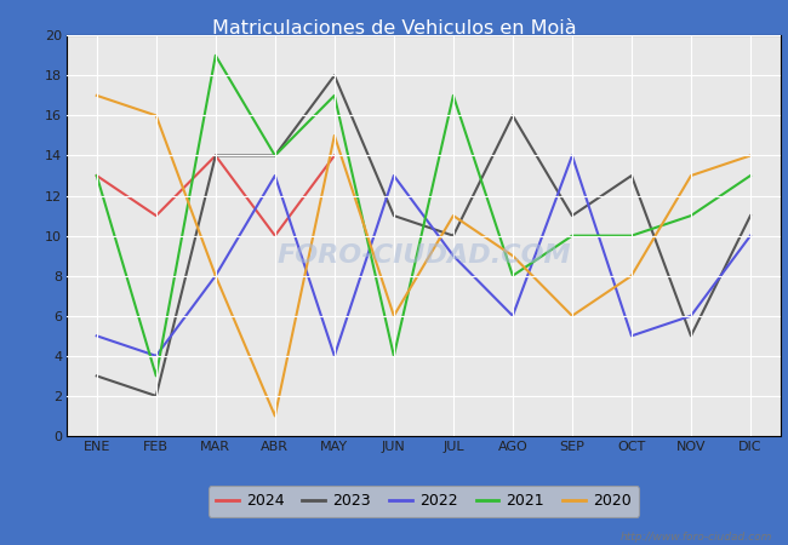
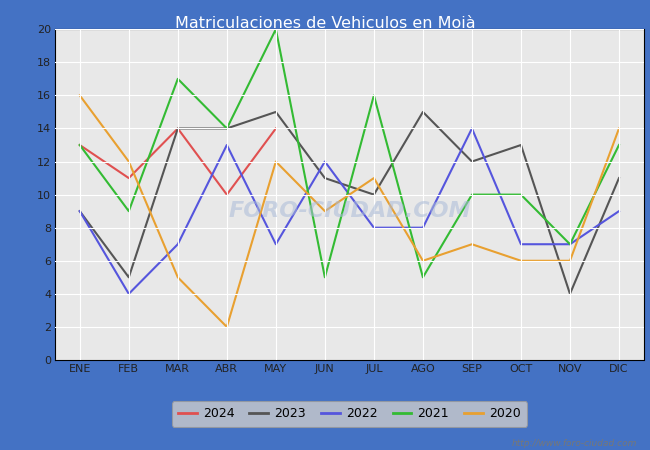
2023/ENE: 3 -> 9
2022/ENE: 5 -> 9
2020/ENE: 17 -> 16
2023/FEB: 2 -> 5
2021/FEB: 3 -> 9
2020/FEB: 16 -> 12
2022/MAR: 8 -> 7
2021/MAR: 19 -> 17
2020/MAR: 8 -> 5
2020/ABR: 1 -> 2
2023/MAY: 18 -> 15
2022/MAY: 4 -> 7
2021/MAY: 17 -> 20
2020/MAY: 15 -> 12
2022/JUN: 13 -> 12
2021/JUN: 4 -> 5
2020/JUN: 6 -> 9
2022/JUL: 9 -> 8
2021/JUL: 17 -> 16
2023/AGO: 16 -> 15
2022/AGO: 6 -> 8
2021/AGO: 8 -> 5
2020/AGO: 9 -> 6
2023/SEP: 11 -> 12
2020/SEP: 6 -> 7
2022/OCT: 5 -> 7
2020/OCT: 8 -> 6
2023/NOV: 5 -> 4
2022/NOV: 6 -> 7
2021/NOV: 11 -> 7
2020/NOV: 13 -> 6
2022/DIC: 10 -> 9
